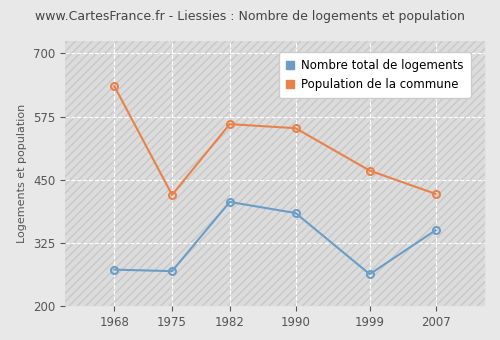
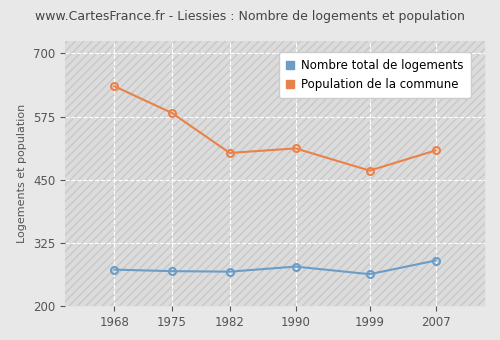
Population de la commune/1975: 420 -> 582
Nombre total de logements/1982: 406 -> 268
Population de la commune/1982: 560 -> 503
Nombre total de logements/1990: 384 -> 278
Population de la commune/1990: 552 -> 512
Nombre total de logements/2007: 350 -> 290
Population de la commune/2007: 422 -> 508
